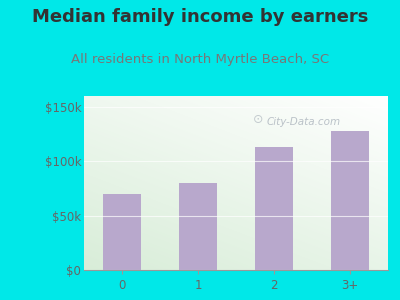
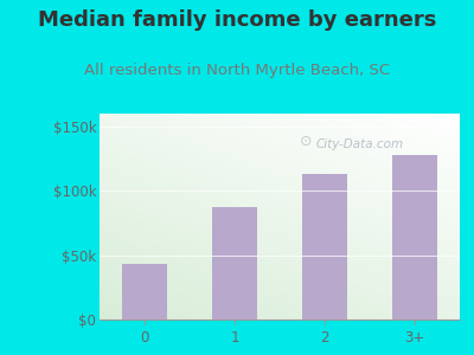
0: $70k -> $43k
1: $80k -> $87k
